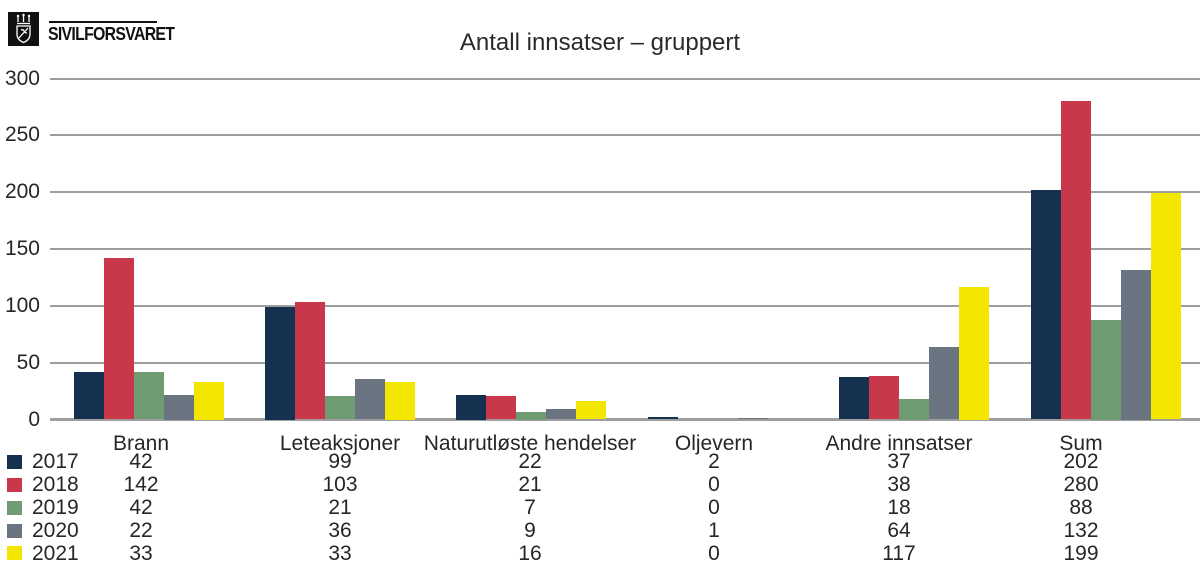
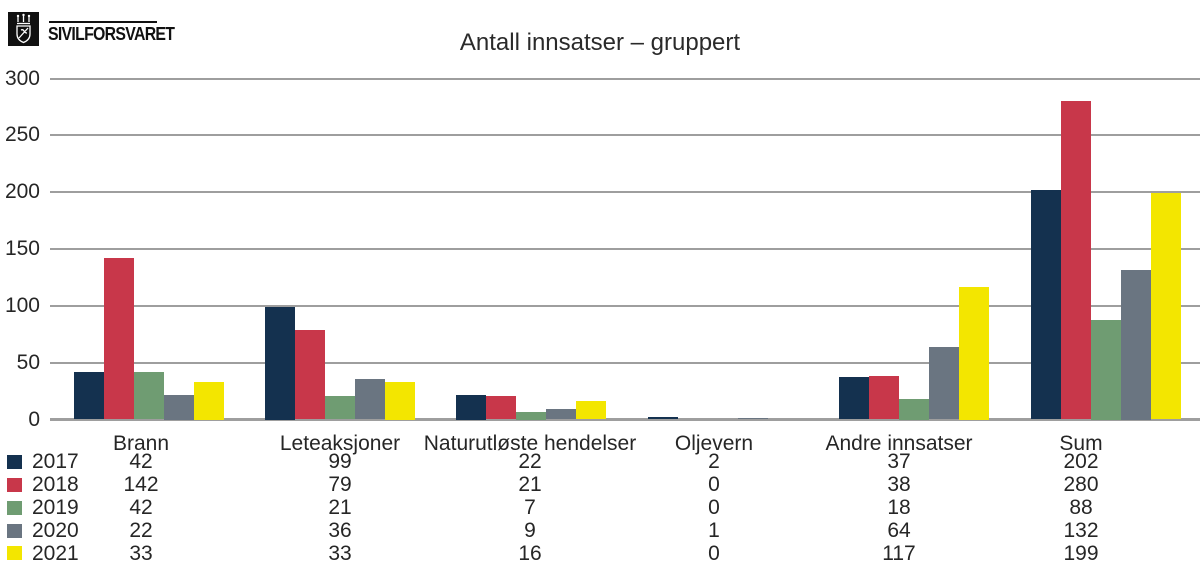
2018/Leteaksjoner: 103 -> 79
